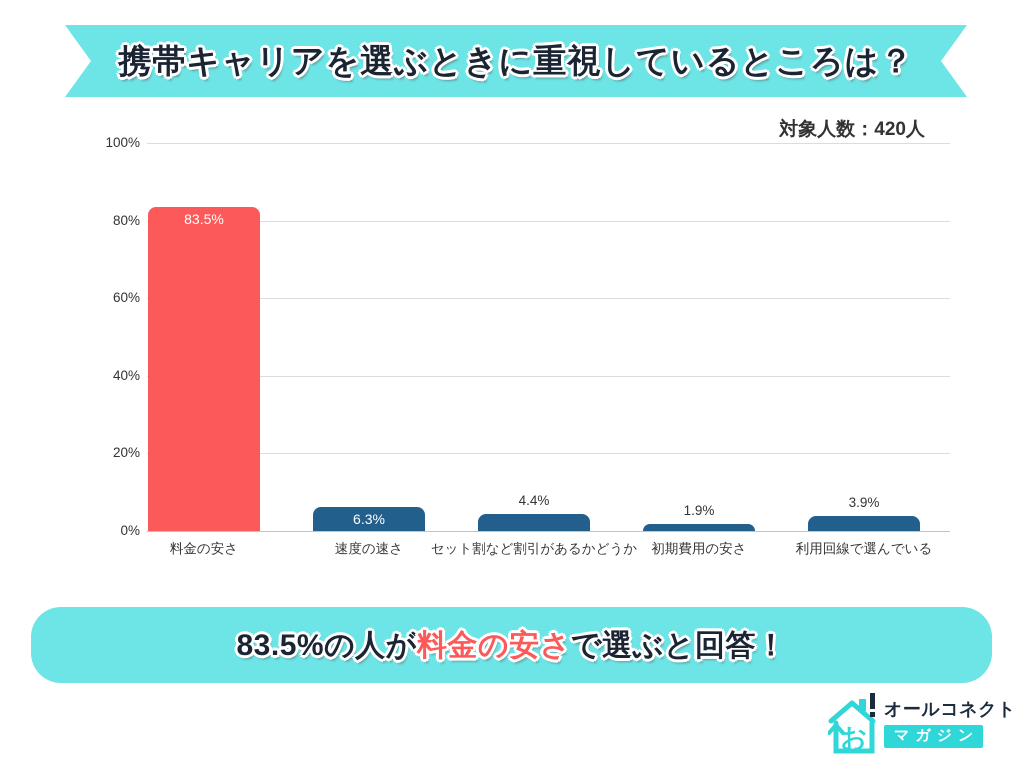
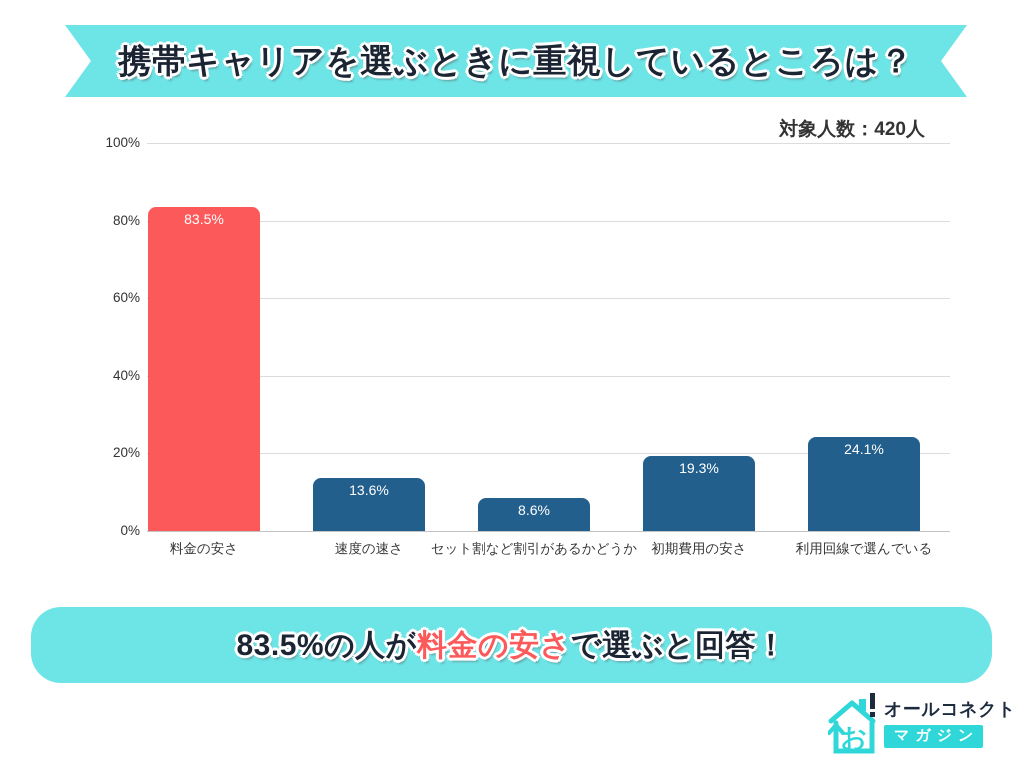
速度の速さ: 6.3% -> 13.6%
セット割など割引があるかどうか: 4.4% -> 8.6%
初期費用の安さ: 1.9% -> 19.3%
利用回線で選んでいる: 3.9% -> 24.1%
